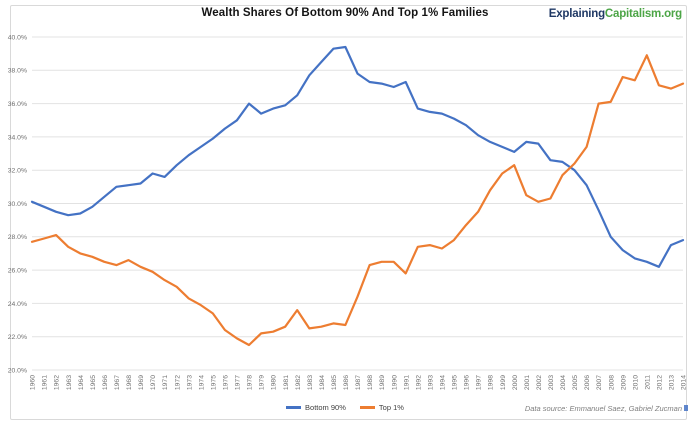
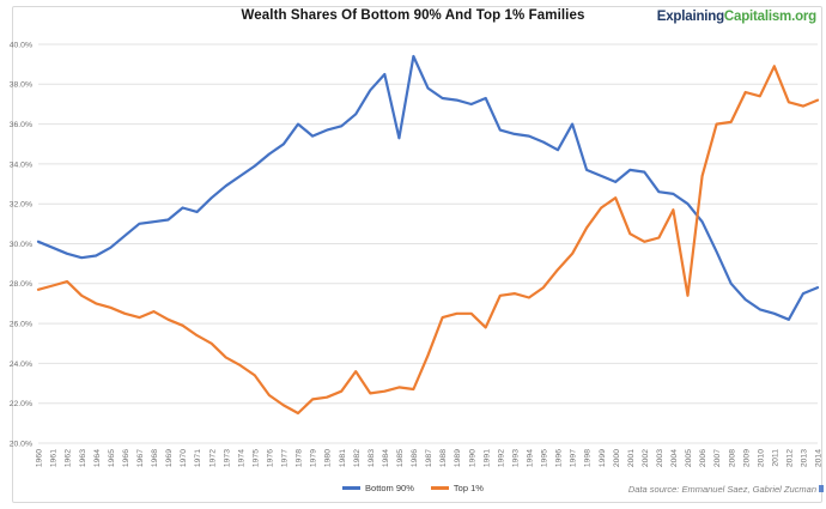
Bottom 90%/1985: 39.3% -> 35.3%
Bottom 90%/1997: 34.1% -> 36.0%
Top 1%/2005: 32.4% -> 27.4%
